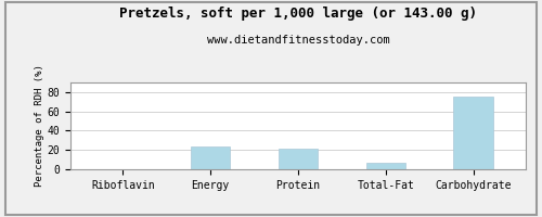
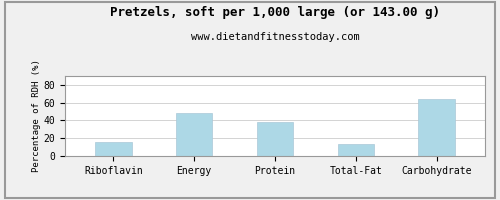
Riboflavin: 0 -> 16
Energy: 24 -> 48
Protein: 22 -> 38
Total-Fat: 7 -> 14
Carbohydrate: 76 -> 64
